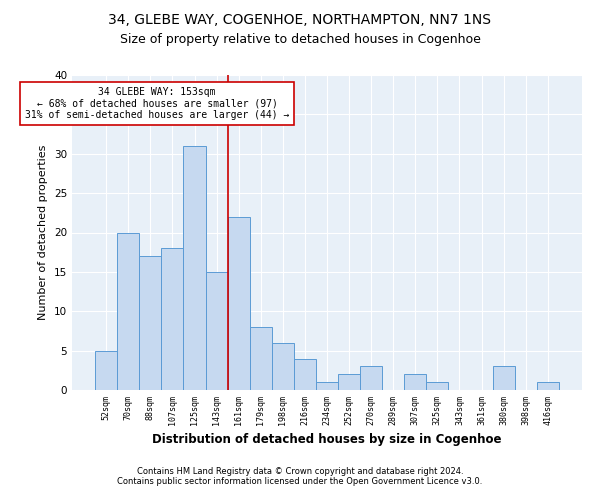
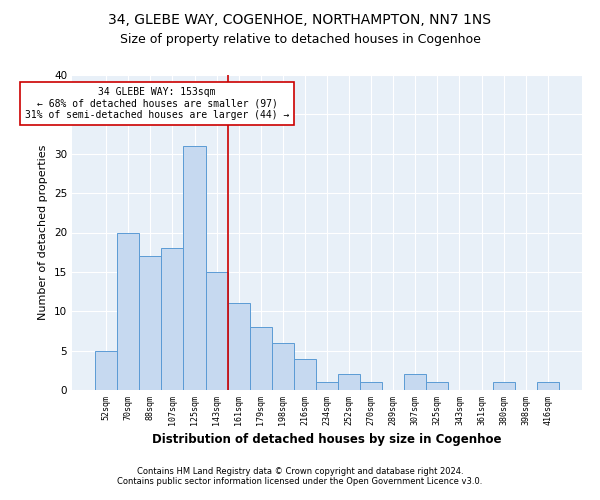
161sqm: 22 -> 11
270sqm: 3 -> 1
380sqm: 3 -> 1
